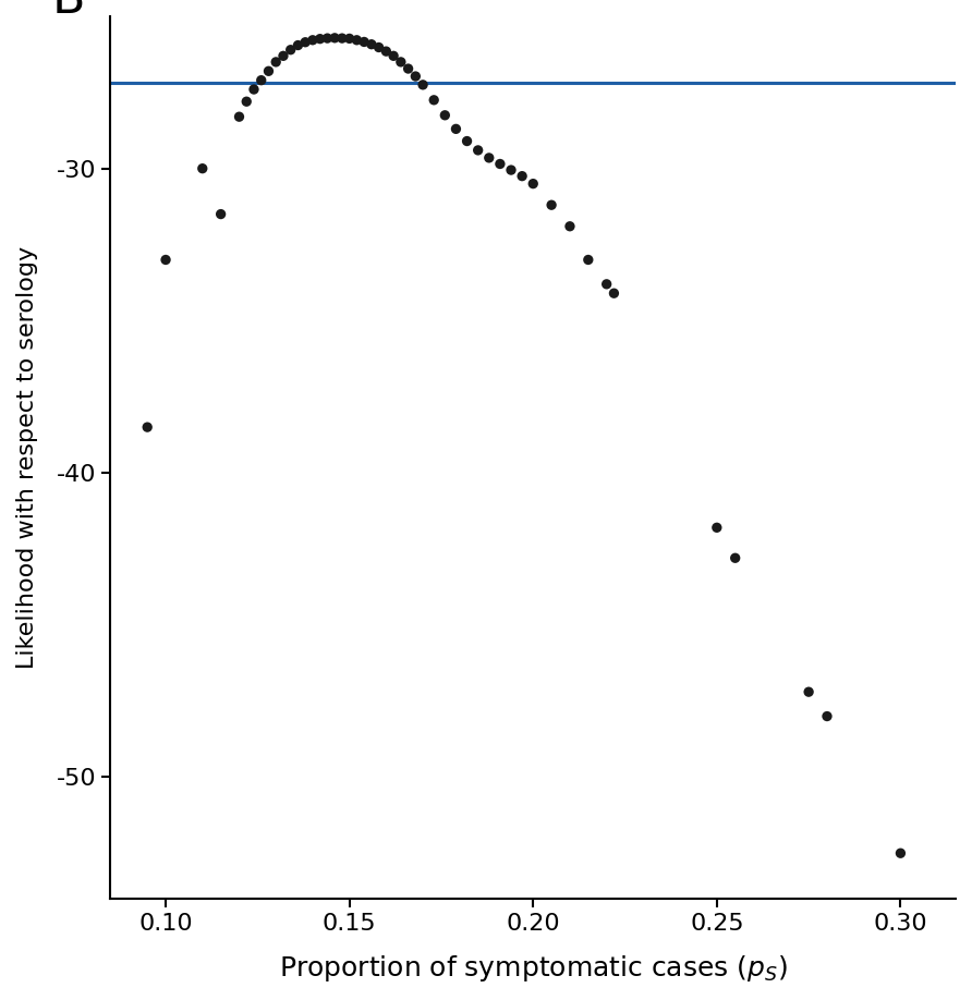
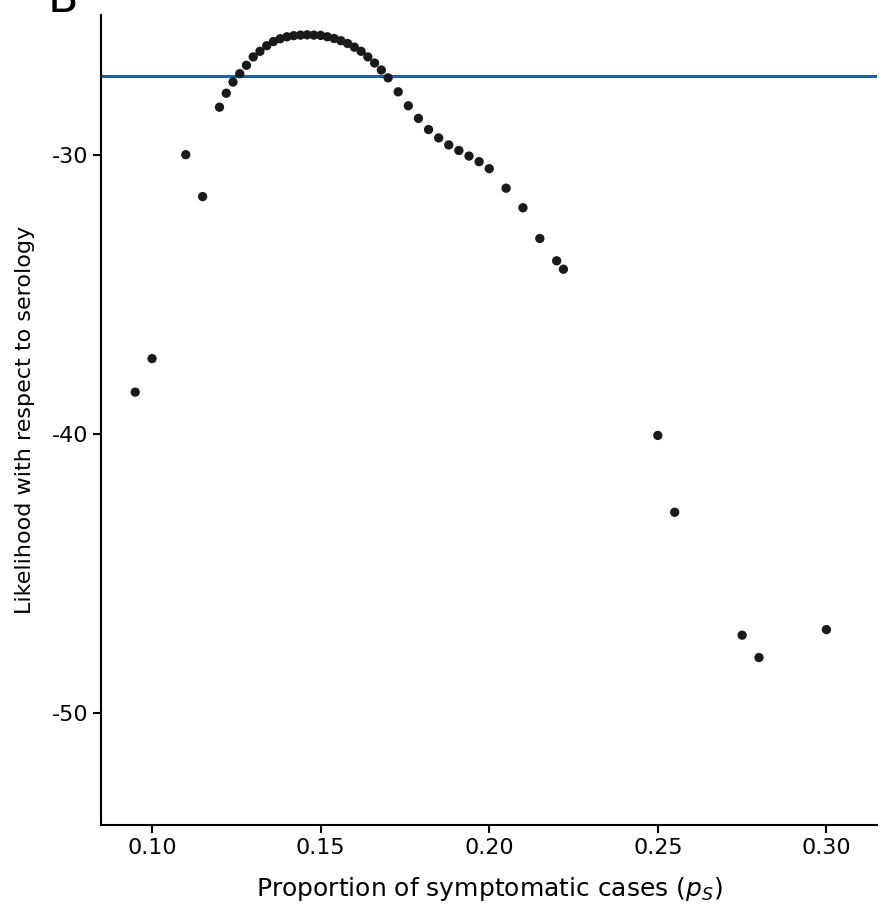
0.10: -33.00 -> -37.30
0.25: -41.80 -> -40.05
0.30: -52.50 -> -47.00
